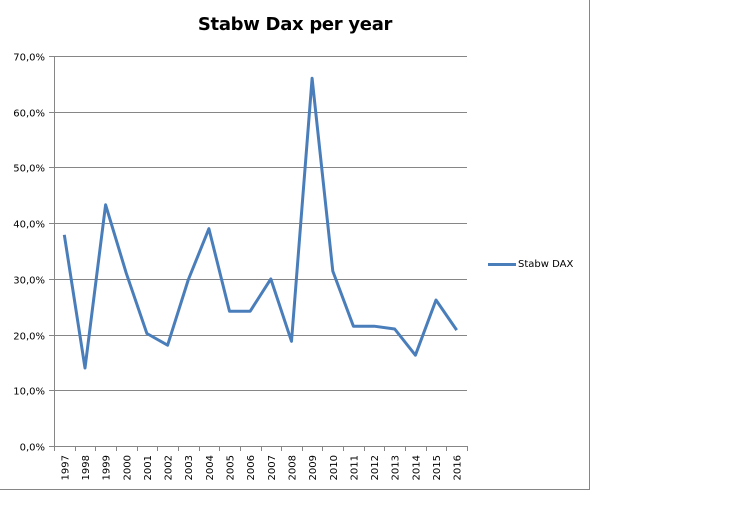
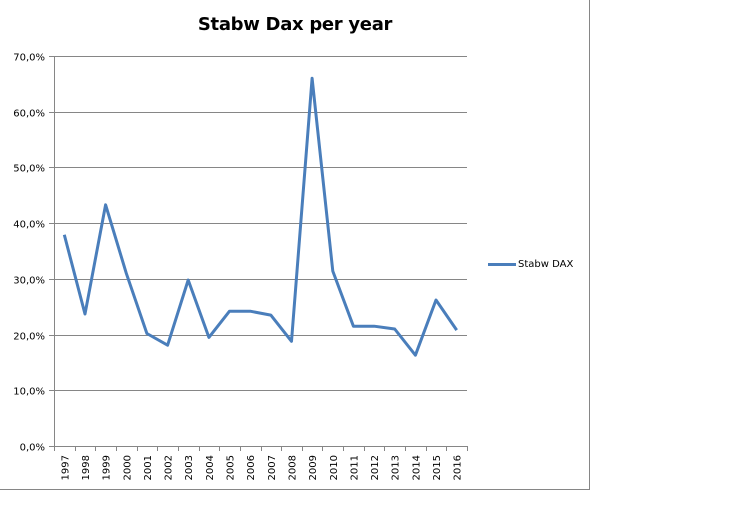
1998: 14% -> 24%
2004: 39% -> 20%
2007: 30% -> 24%
